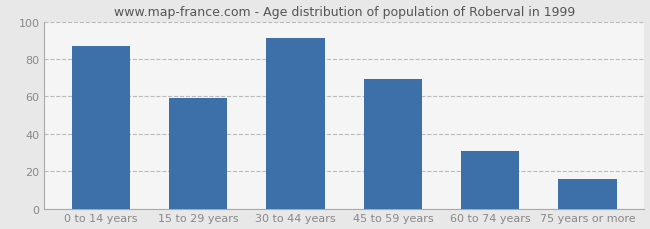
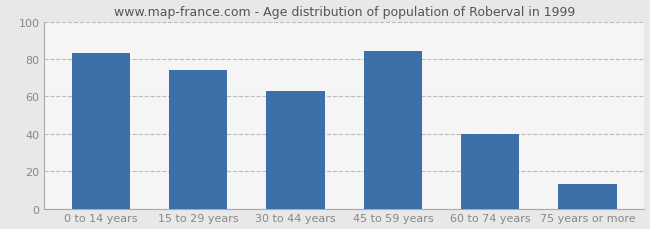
0 to 14 years: 87 -> 83
15 to 29 years: 59 -> 74
30 to 44 years: 91 -> 63
45 to 59 years: 69 -> 84
60 to 74 years: 31 -> 40
75 years or more: 16 -> 13
